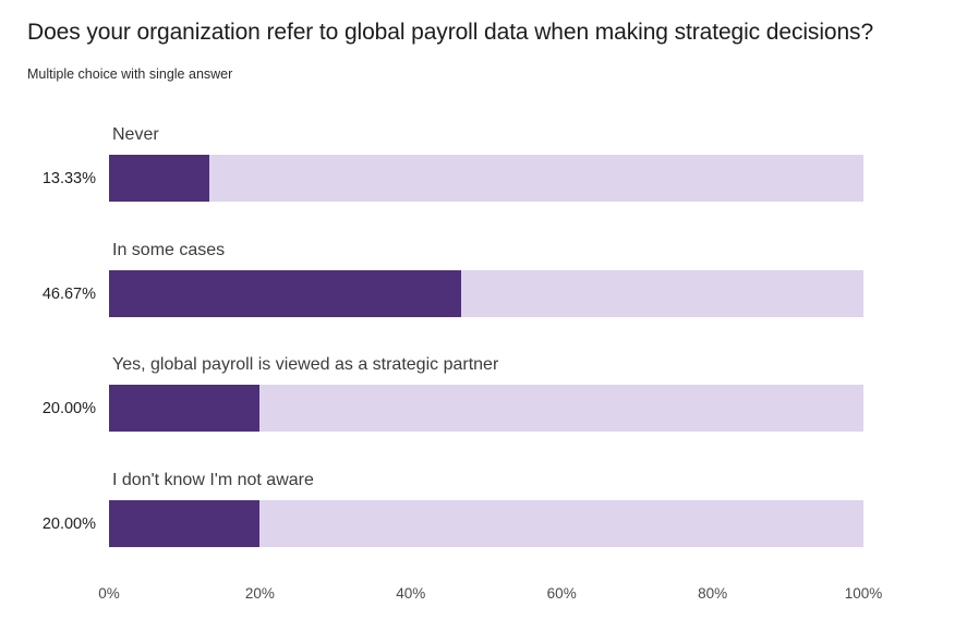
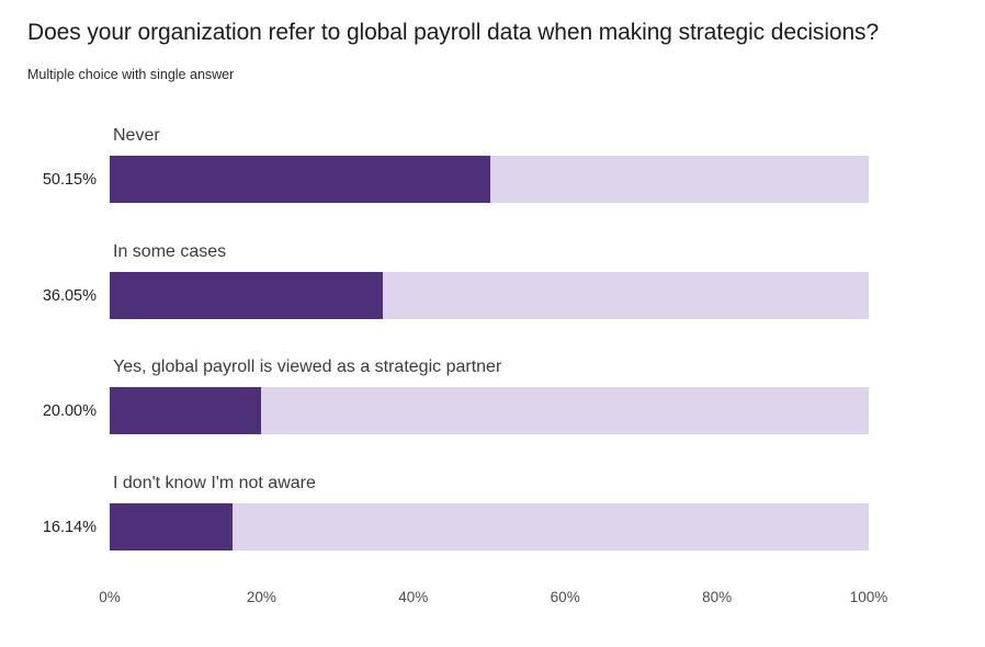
Never: 13.33% -> 50.15%
In some cases: 46.67% -> 36.05%
I don't know I'm not aware: 20.00% -> 16.14%
